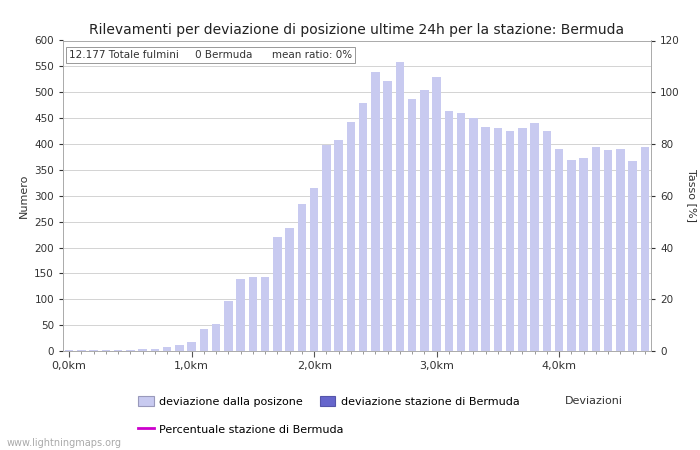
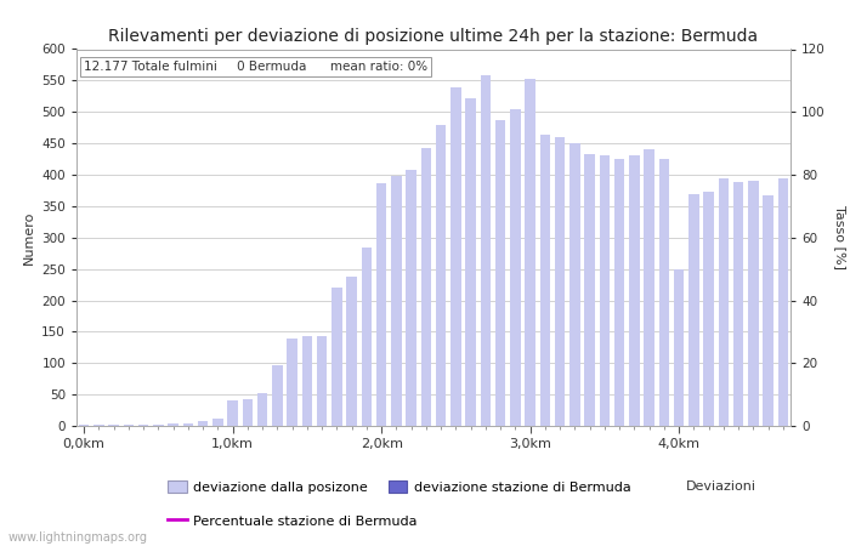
1,0km: 18 -> 40
2,0km: 315 -> 386
3,0km: 530 -> 552
4,0km: 390 -> 250
